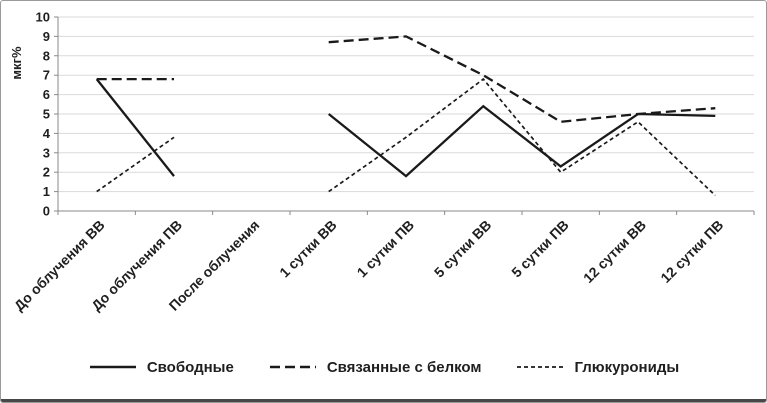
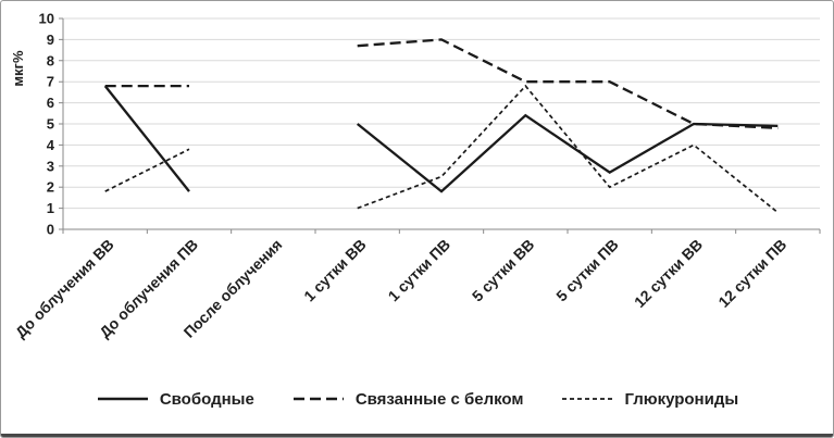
Глюкурониды/До облучения ВВ: 1.0 -> 1.8
Глюкурониды/1 сутки ПВ: 3.8 -> 2.5
Свободные/5 сутки ПВ: 2.3 -> 2.7
Связанные с белком/5 сутки ПВ: 4.6 -> 7.0
Глюкурониды/12 сутки ВВ: 4.6 -> 4.0
Связанные с белком/12 сутки ПВ: 5.3 -> 4.8
